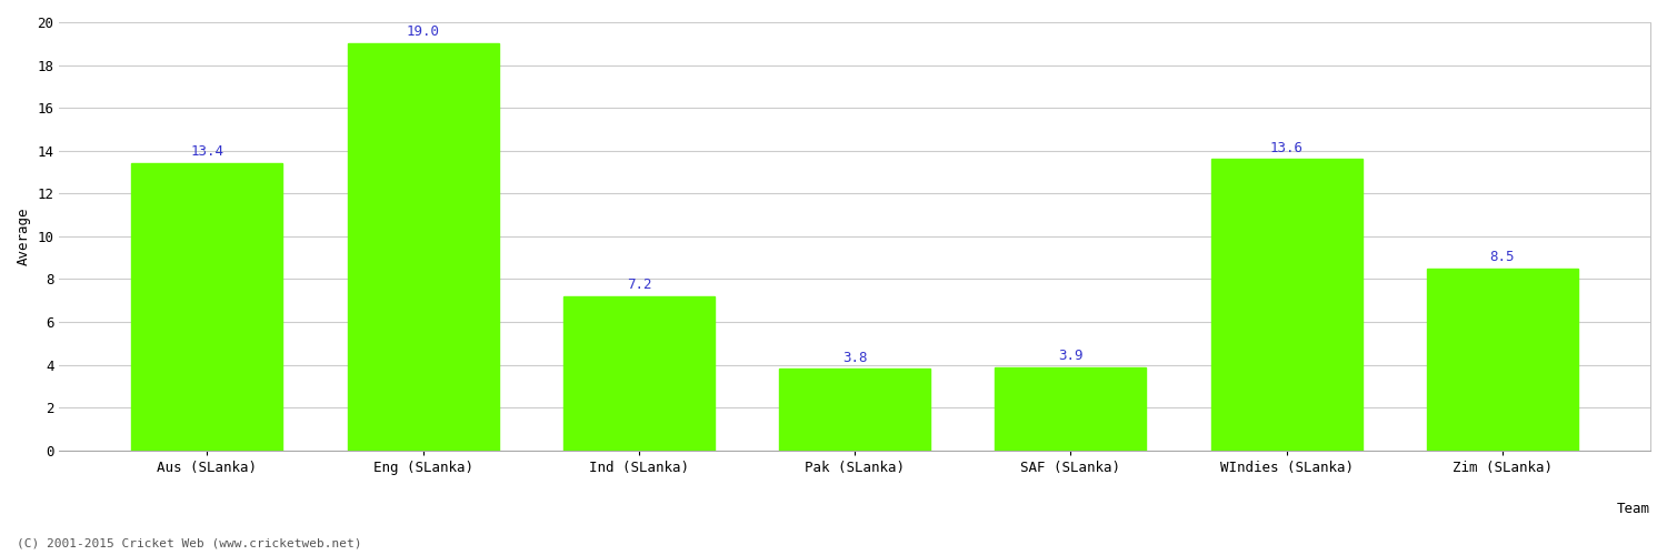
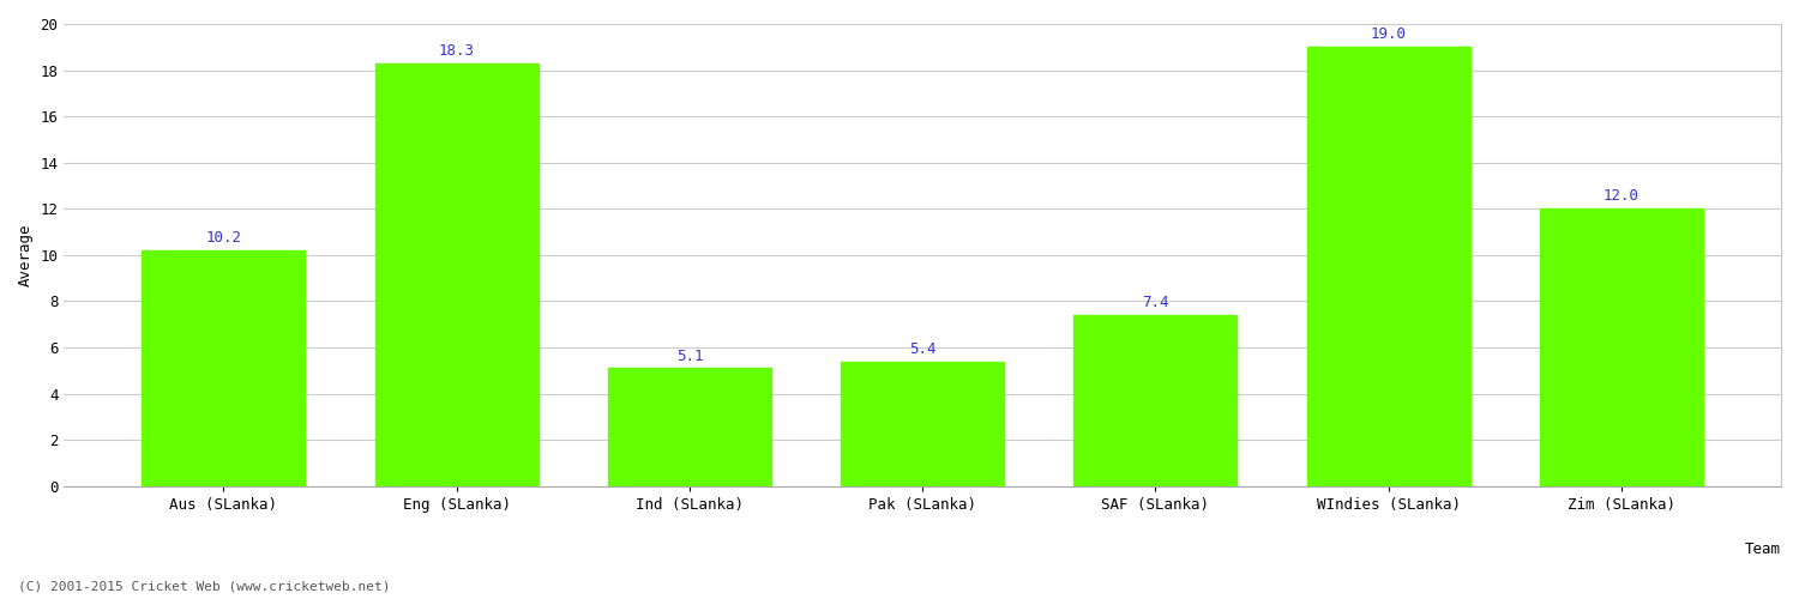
Aus (SLanka): 13.4 -> 10.2
Eng (SLanka): 19.0 -> 18.3
Ind (SLanka): 7.2 -> 5.1
Pak (SLanka): 3.8 -> 5.4
SAF (SLanka): 3.9 -> 7.4
WIndies (SLanka): 13.6 -> 19.0
Zim (SLanka): 8.5 -> 12.0
